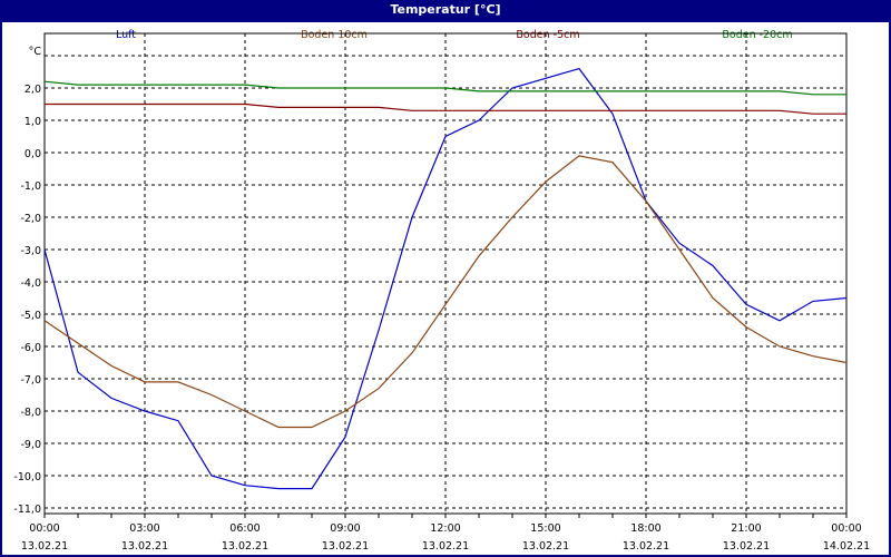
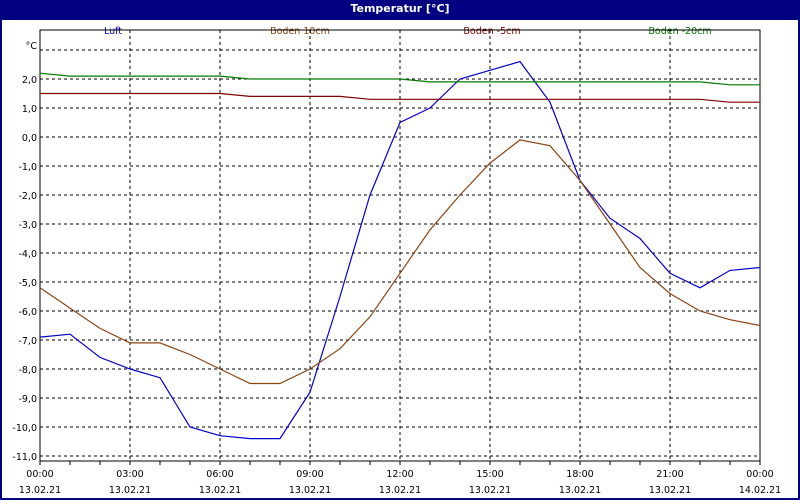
Luft/00:00: -3,0 -> -6,9
